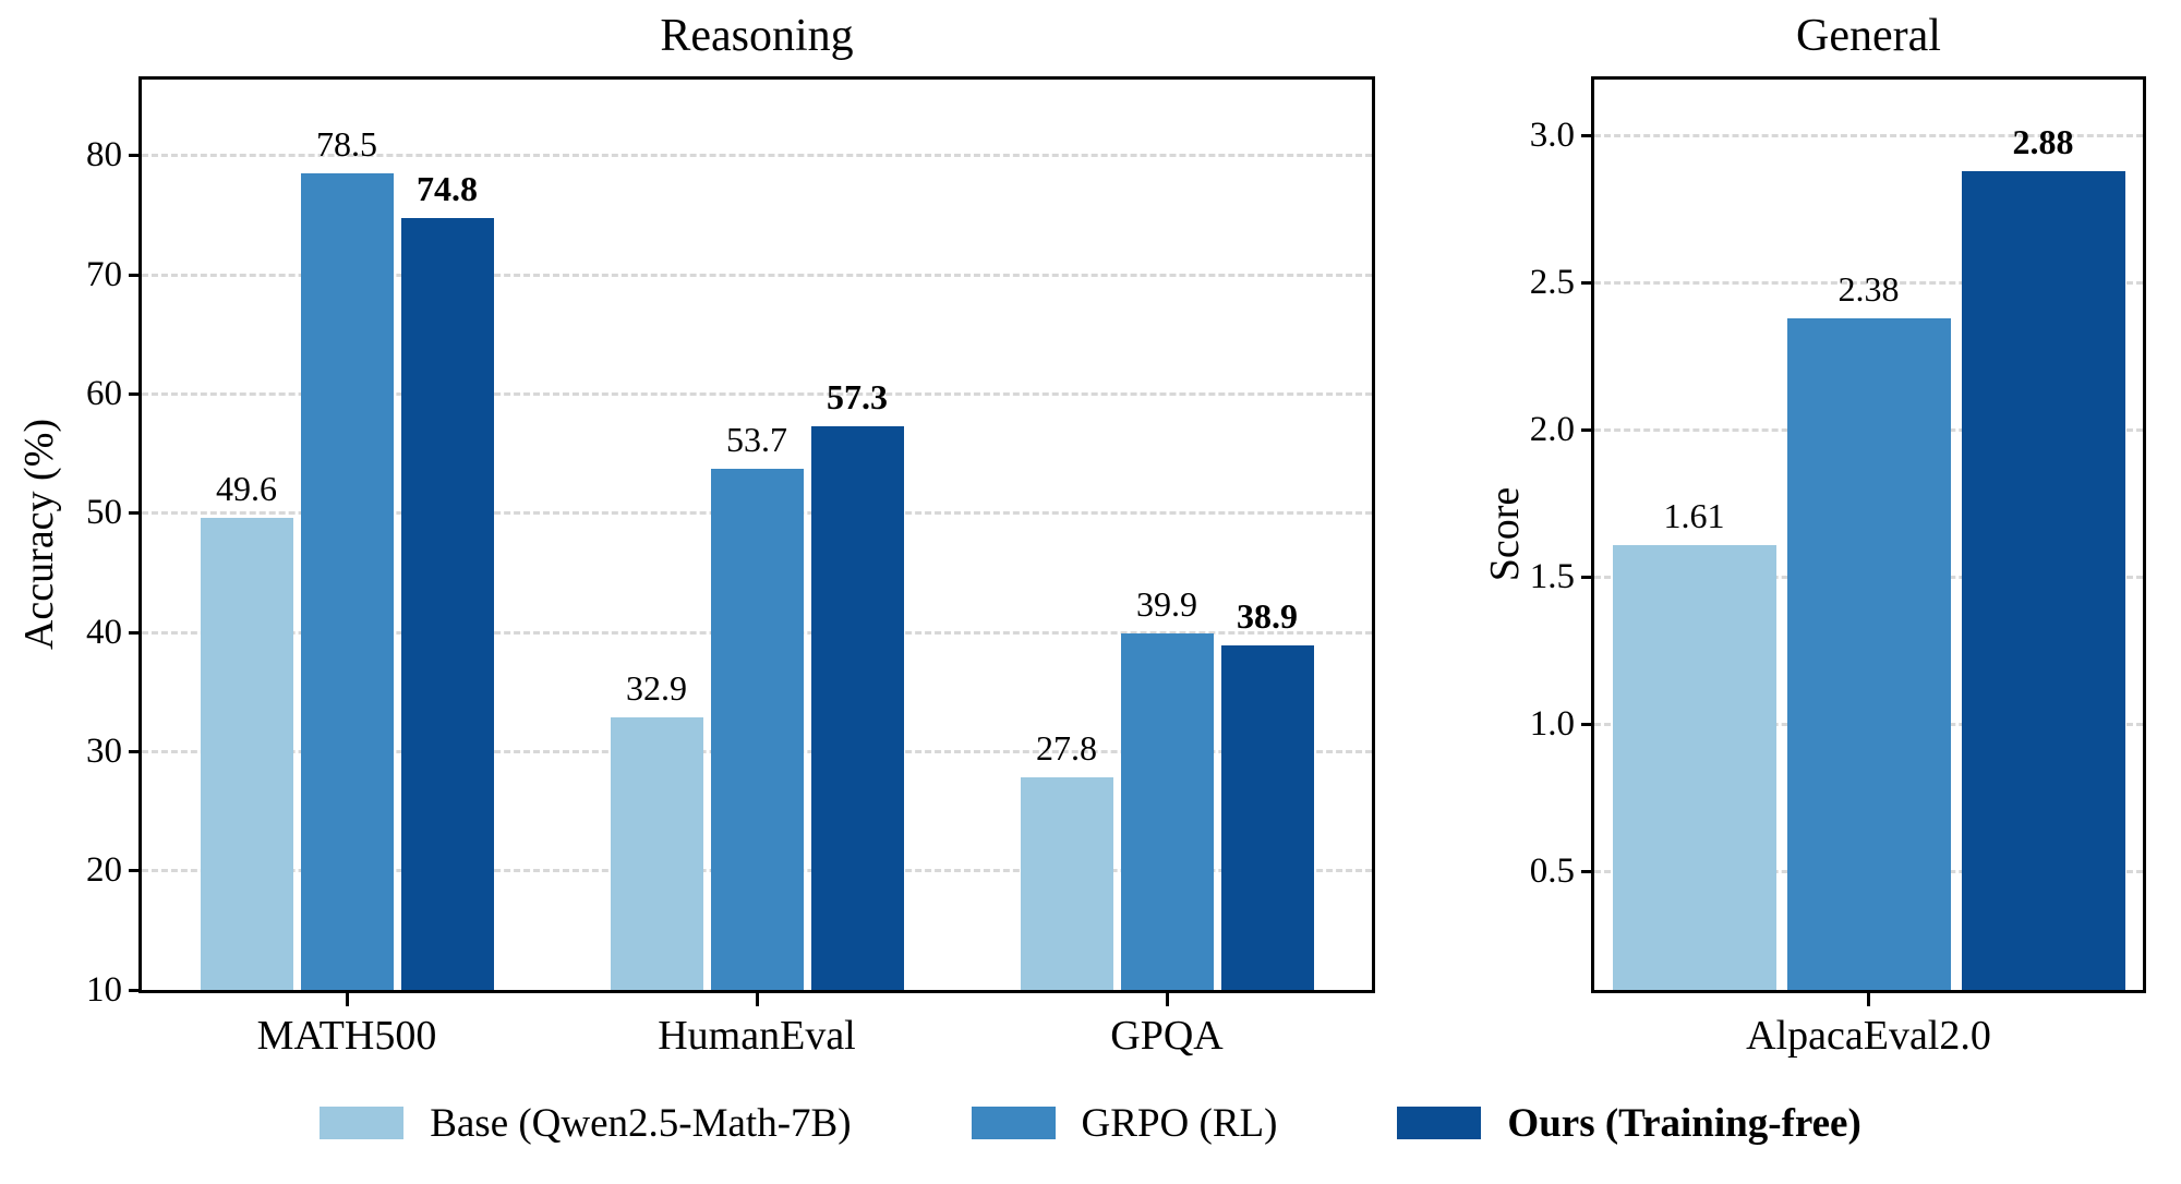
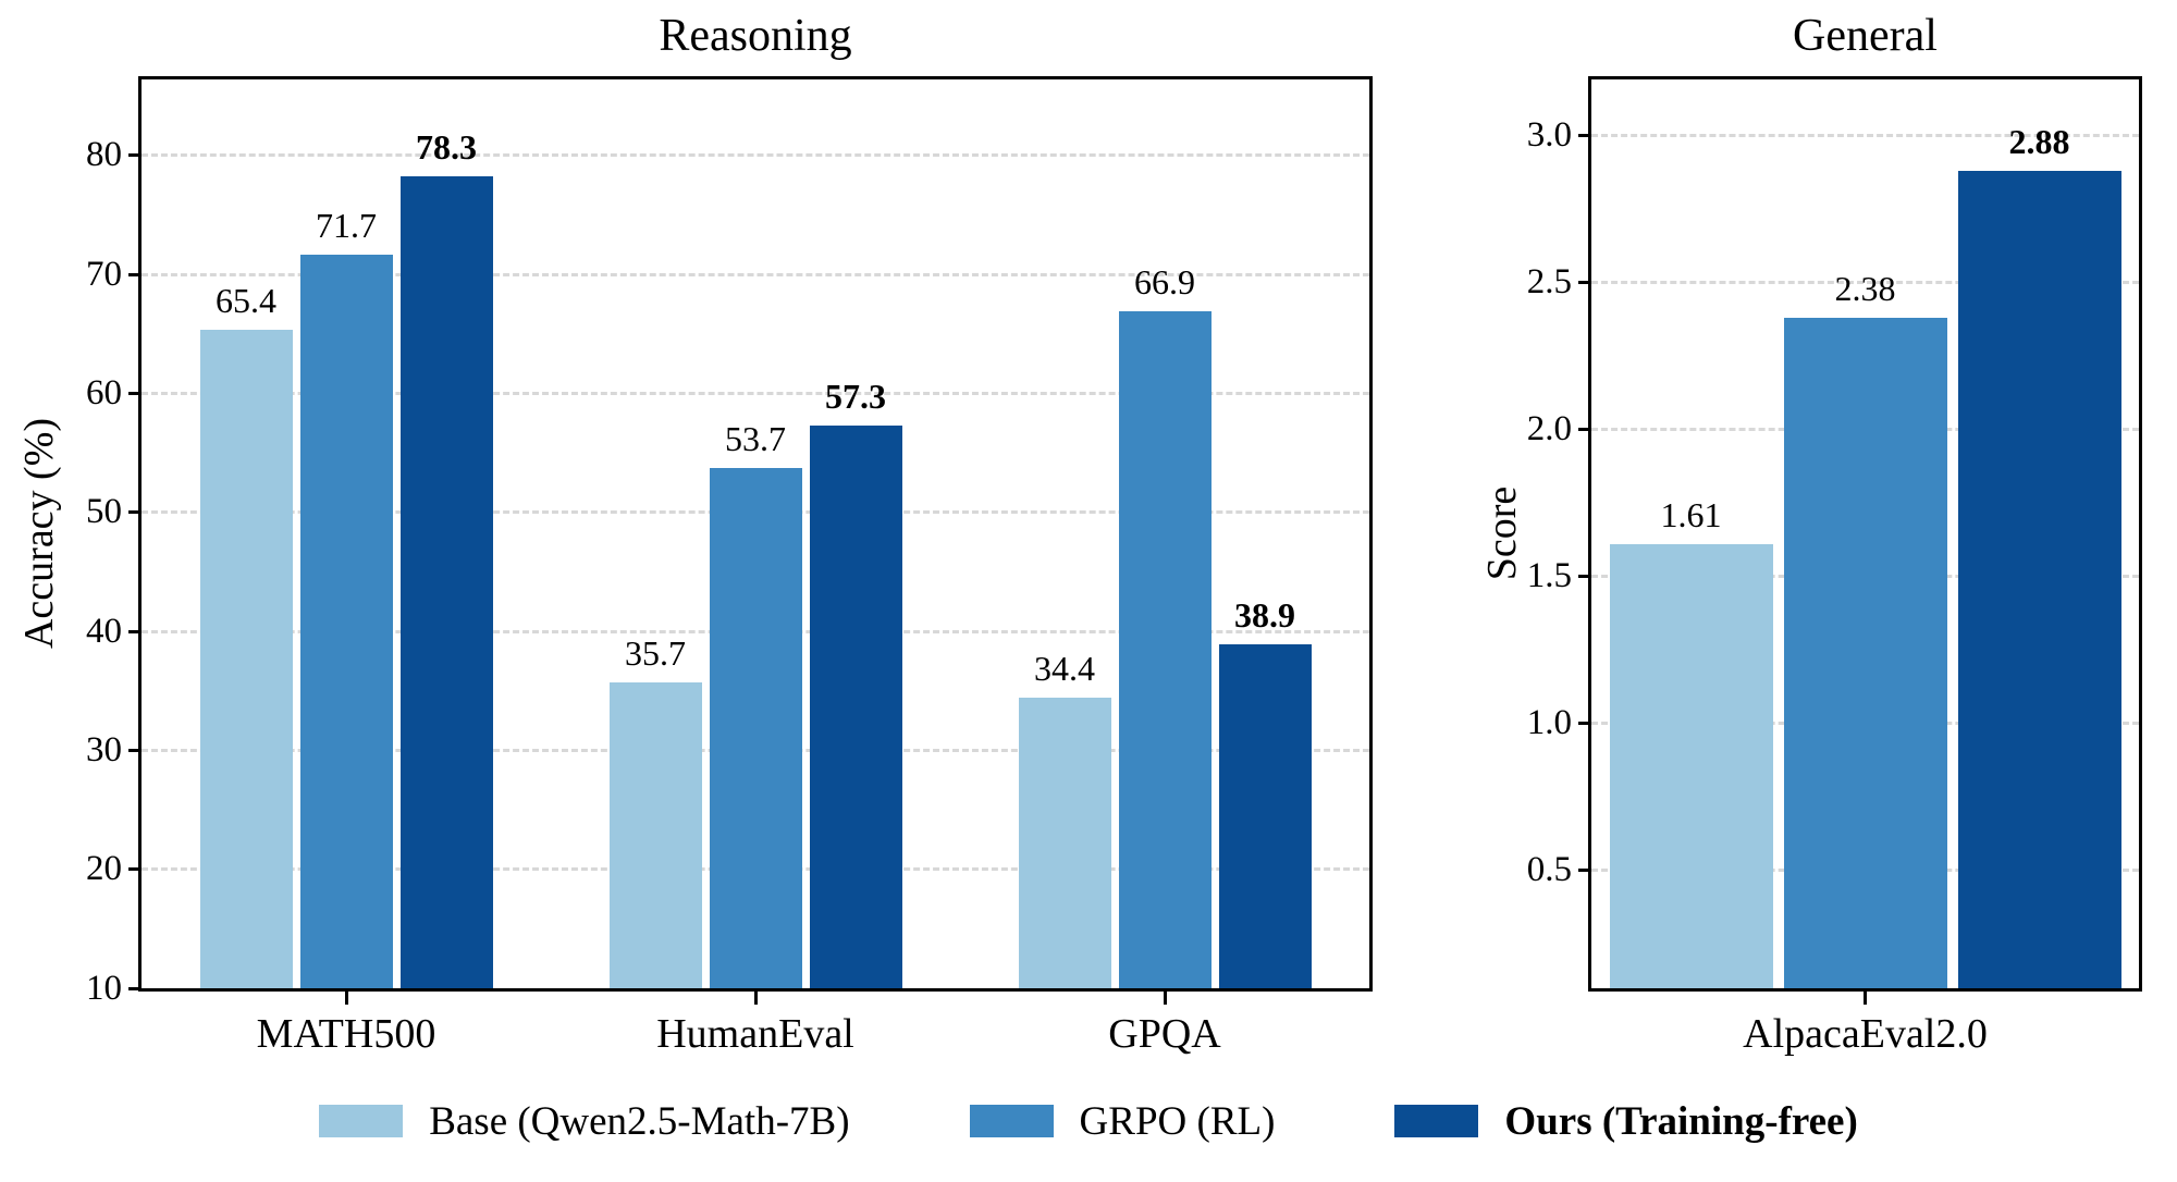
Reasoning/Base (Qwen2.5-Math-7B)/MATH500: 49.6 -> 65.4
Reasoning/GRPO (RL)/MATH500: 78.5 -> 71.7
Reasoning/Ours (Training-free)/MATH500: 74.8 -> 78.3
Reasoning/Base (Qwen2.5-Math-7B)/HumanEval: 32.9 -> 35.7
Reasoning/Base (Qwen2.5-Math-7B)/GPQA: 27.8 -> 34.4
Reasoning/GRPO (RL)/GPQA: 39.9 -> 66.9
